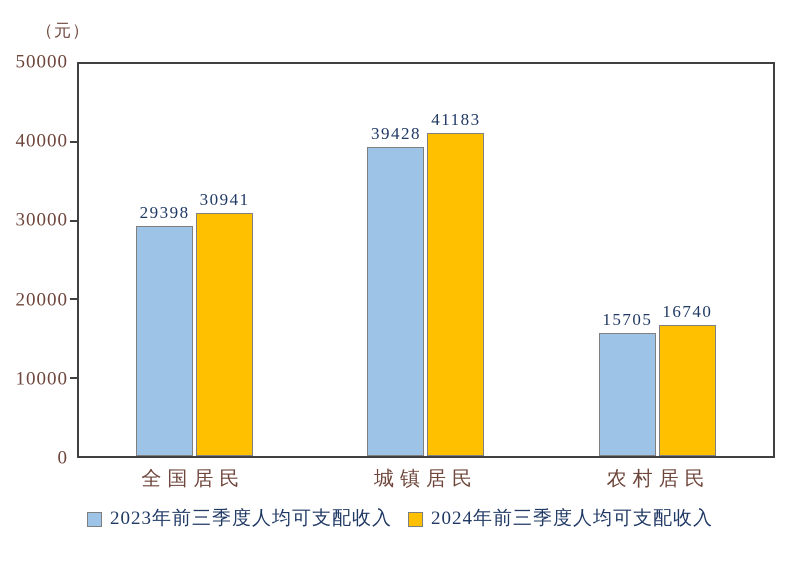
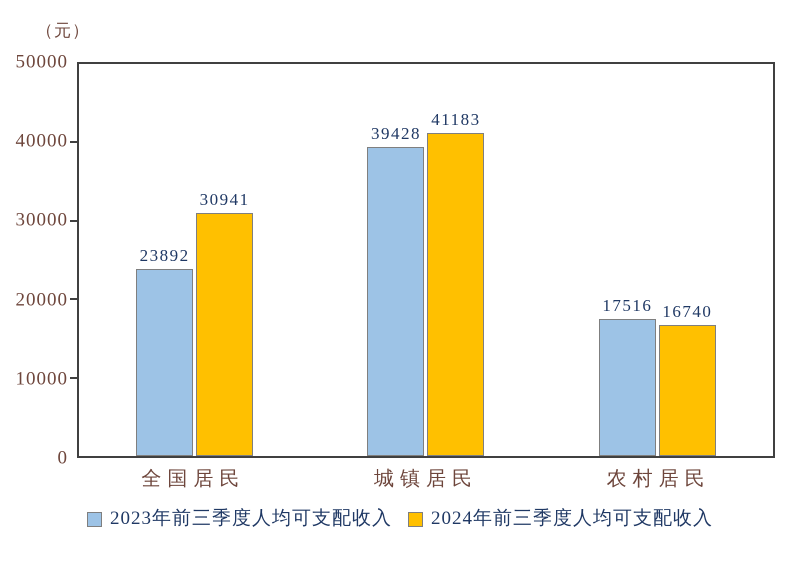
2023年前三季度人均可支配收入/全国居民: 29398 -> 23892
2023年前三季度人均可支配收入/农村居民: 15705 -> 17516
